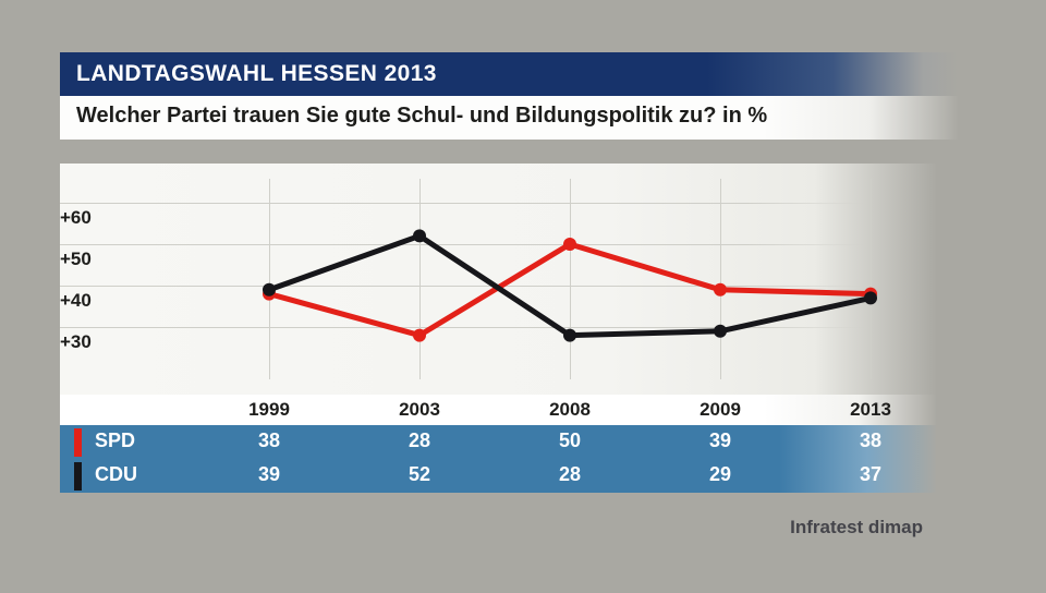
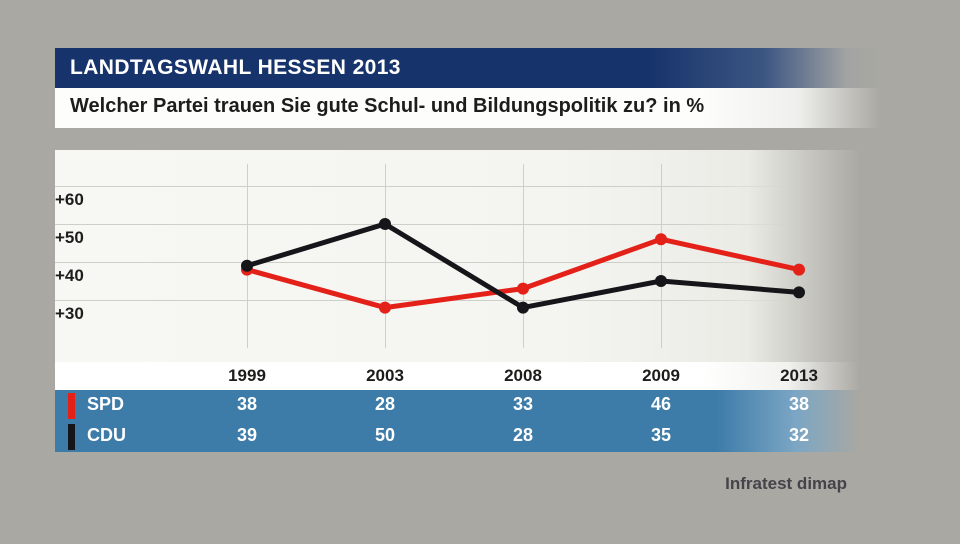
CDU/2003: 52 -> 50
SPD/2008: 50 -> 33
SPD/2009: 39 -> 46
CDU/2009: 29 -> 35
CDU/2013: 37 -> 32
